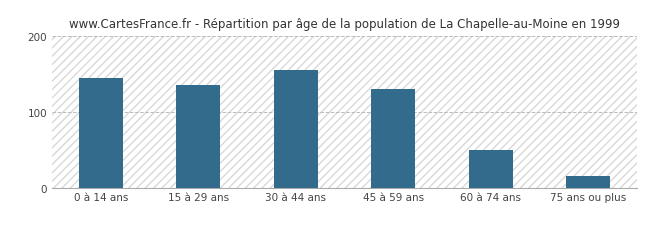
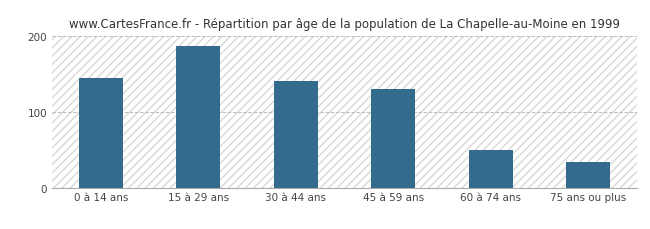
15 à 29 ans: 135 -> 186
30 à 44 ans: 155 -> 140
75 ans ou plus: 15 -> 34
